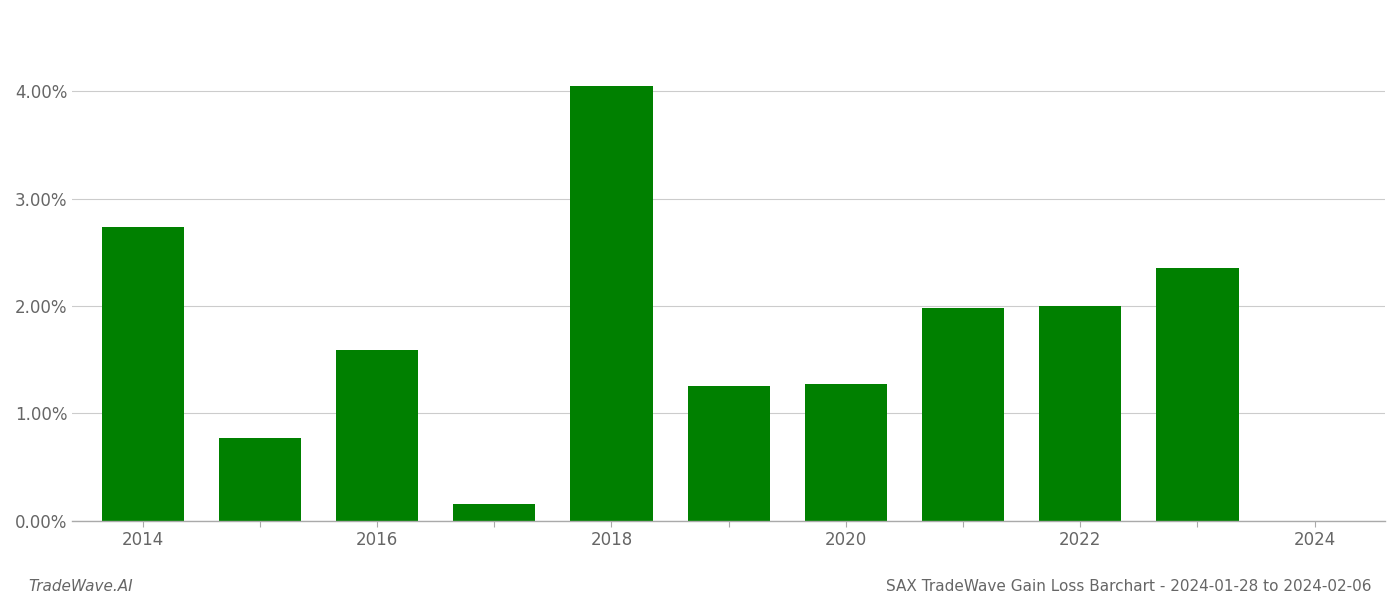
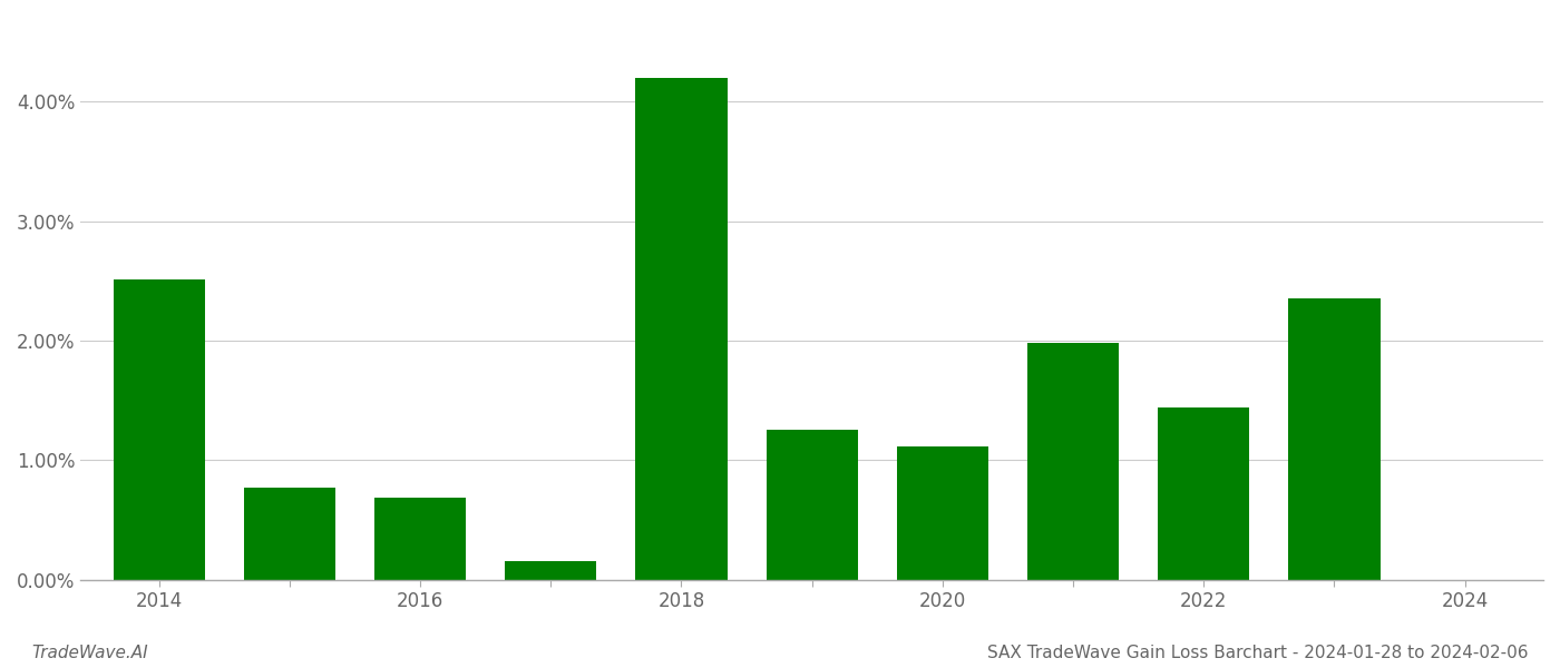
2014: 2.74% -> 2.51%
2016: 1.59% -> 0.69%
2018: 4.05% -> 4.20%
2020: 1.27% -> 1.11%
2022: 2.00% -> 1.44%
